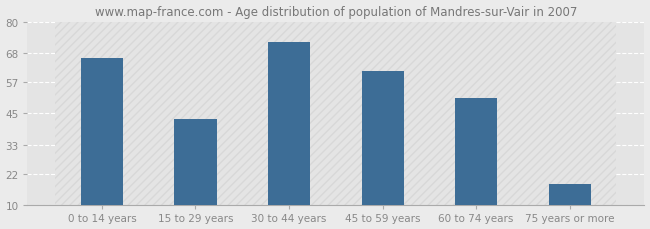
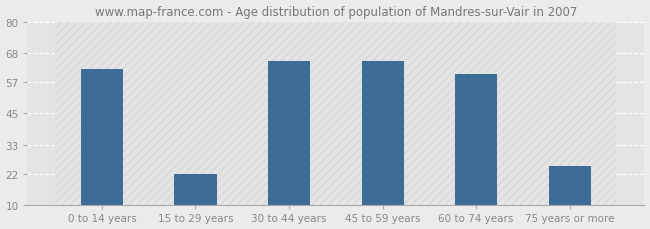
0 to 14 years: 66 -> 62
15 to 29 years: 43 -> 22
30 to 44 years: 72 -> 65
45 to 59 years: 61 -> 65
60 to 74 years: 51 -> 60
75 years or more: 18 -> 25
